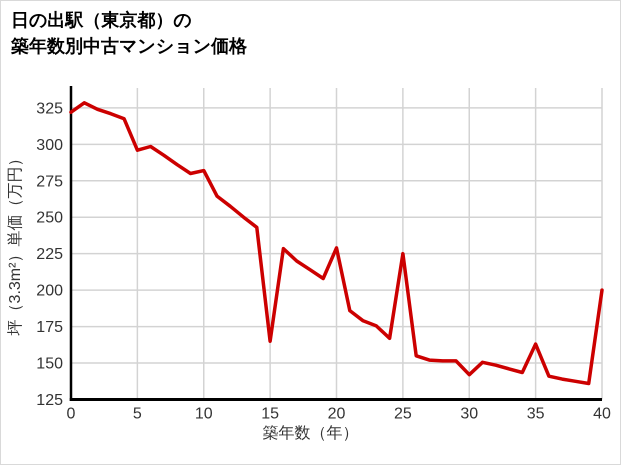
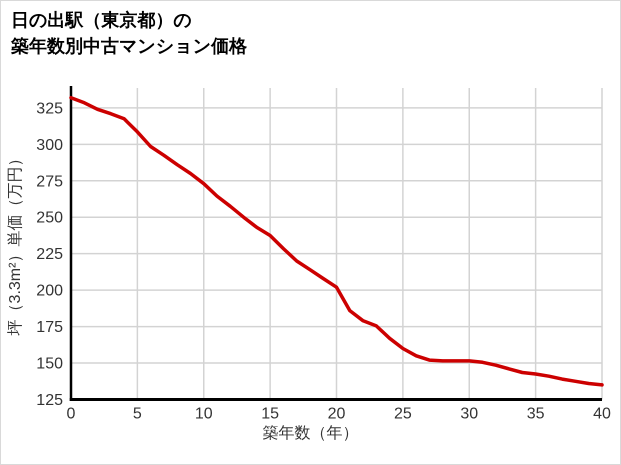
0: 322 -> 332
5: 296 -> 308
10: 282 -> 273
15: 165 -> 238
20: 229 -> 202
25: 225 -> 160
30: 142 -> 152
35: 163 -> 142
40: 200 -> 135
